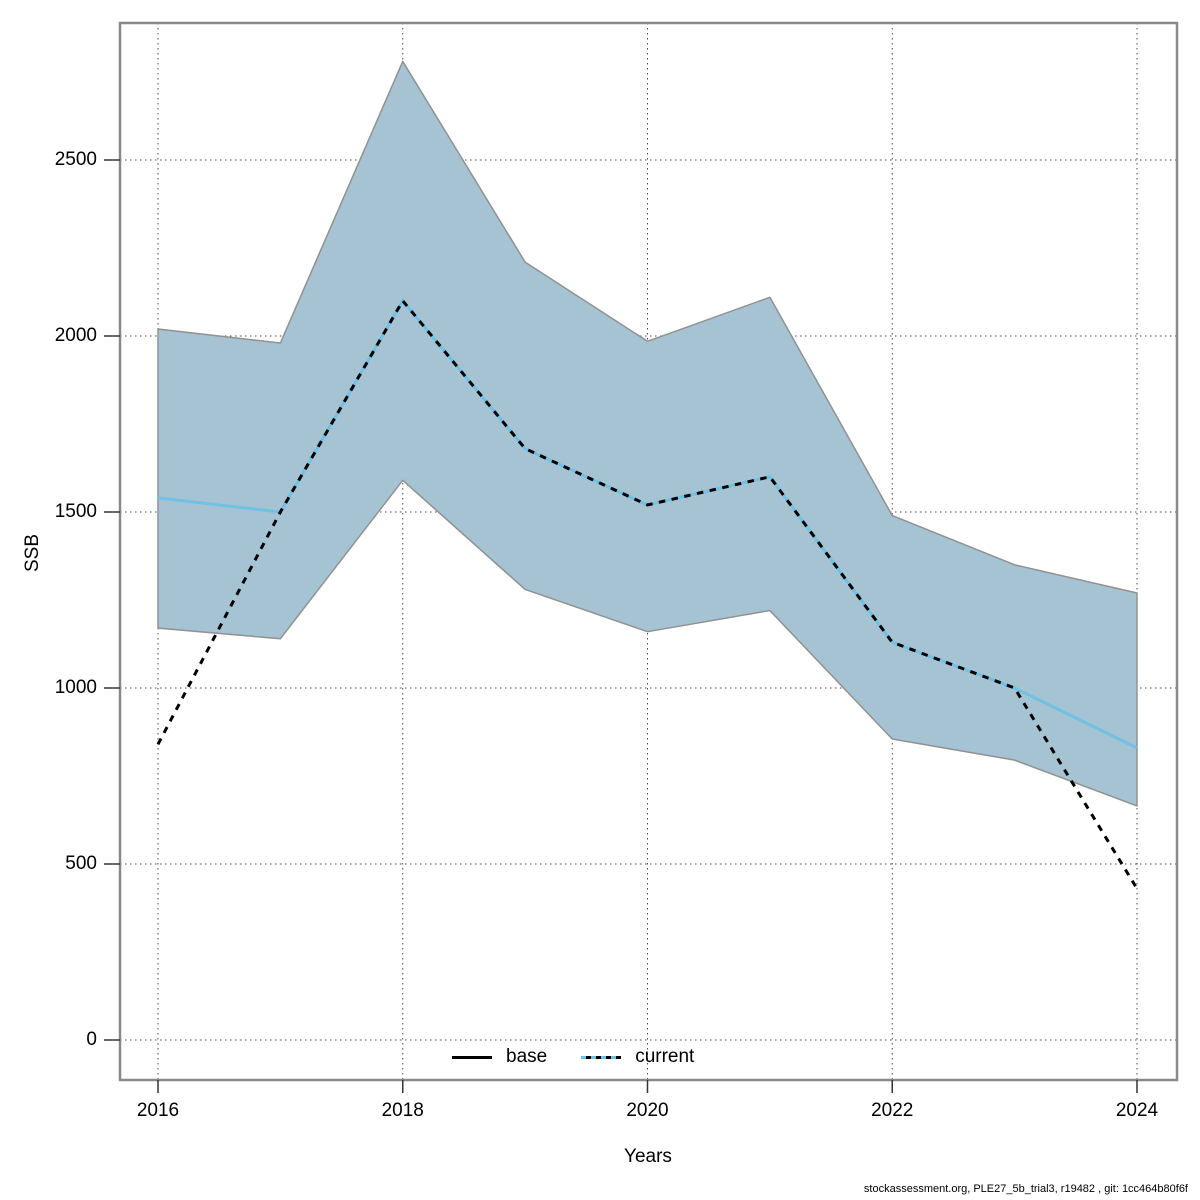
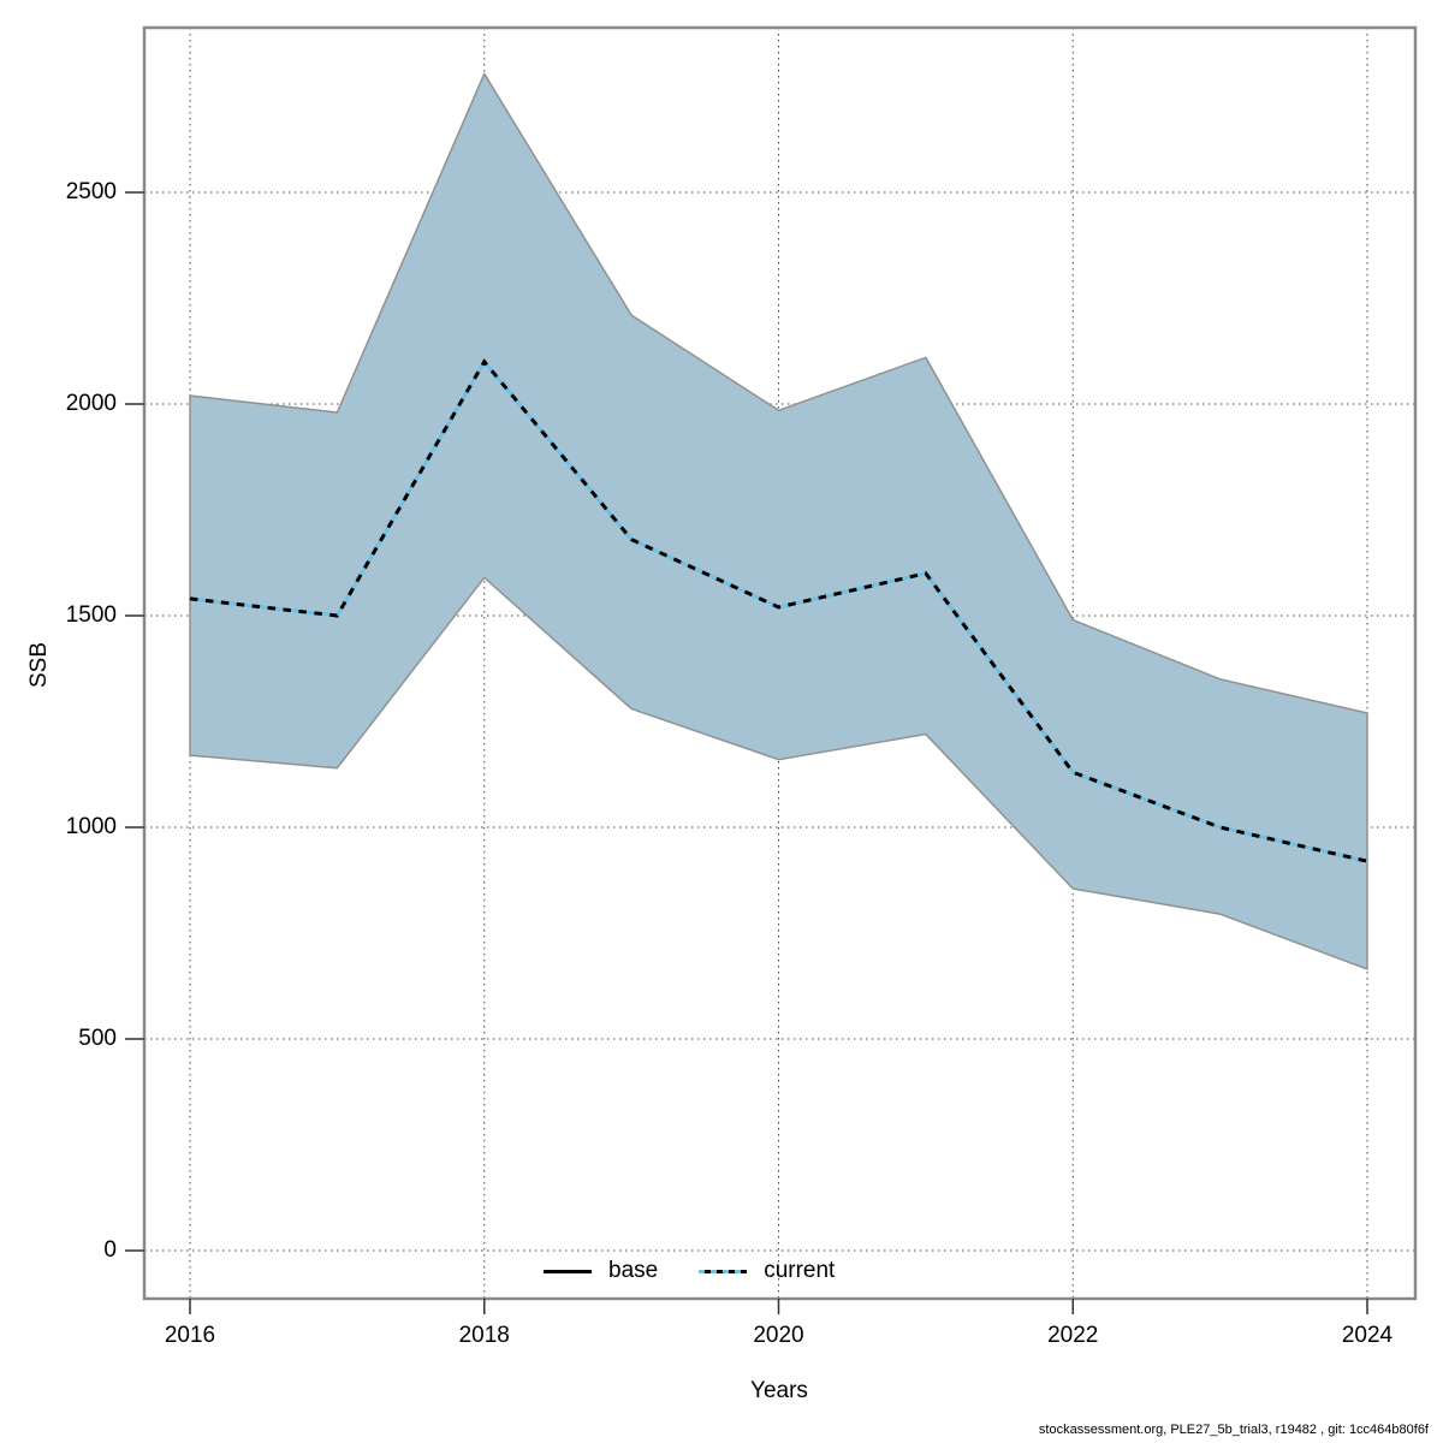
base/2016: 840 -> 1540
base/2024: 430 -> 920
current/2024: 830 -> 920
